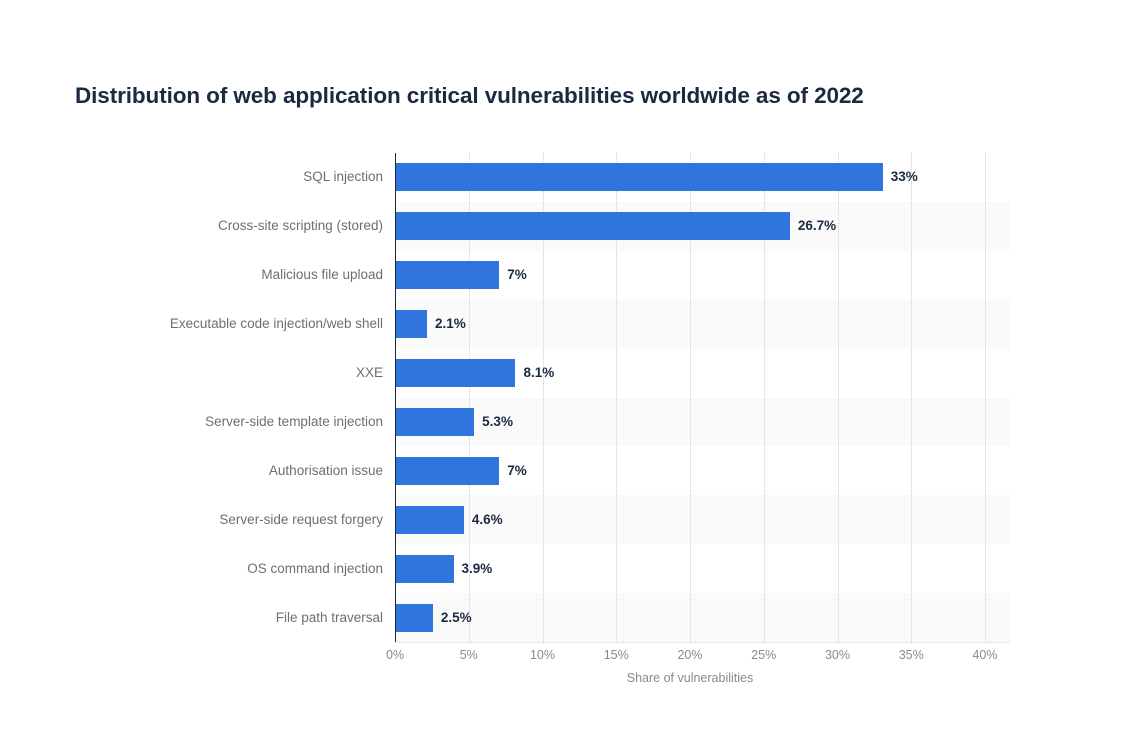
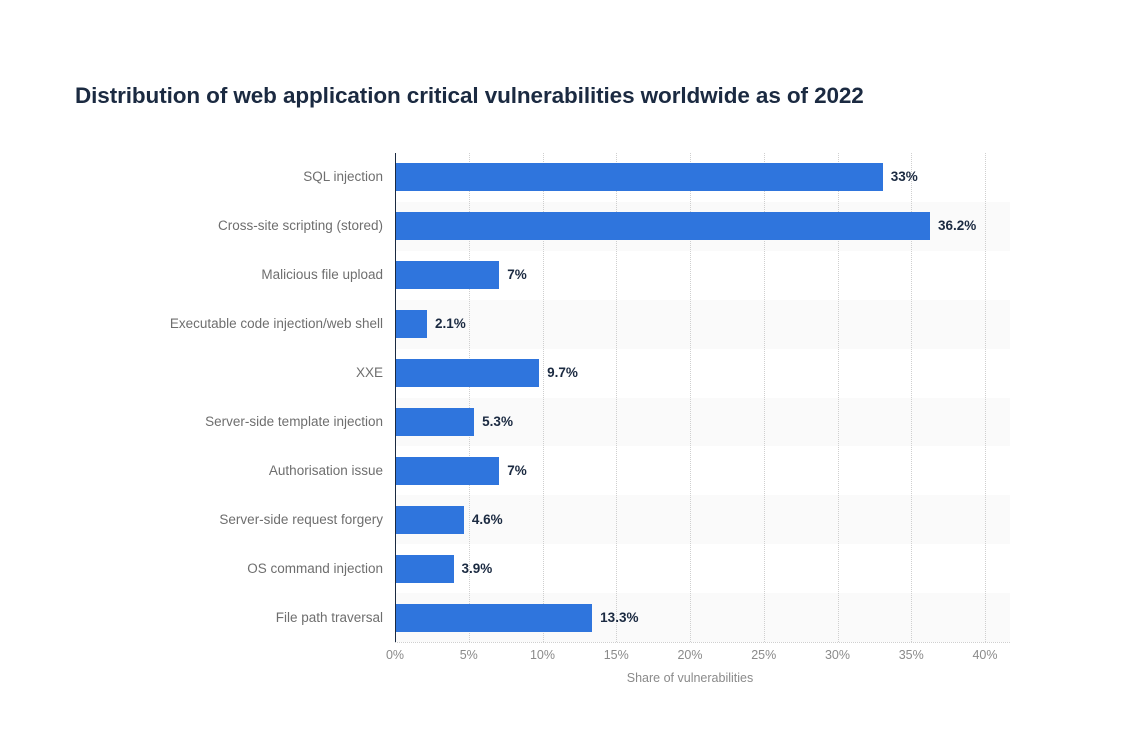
Cross-site scripting (stored): 26.7% -> 36.2%
XXE: 8.1% -> 9.7%
File path traversal: 2.5% -> 13.3%
